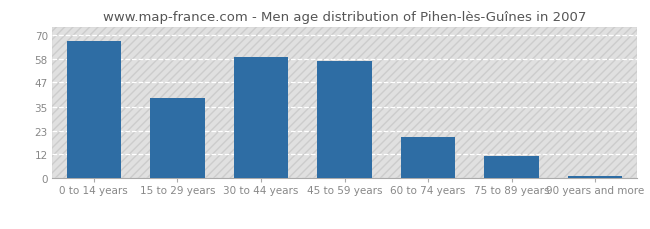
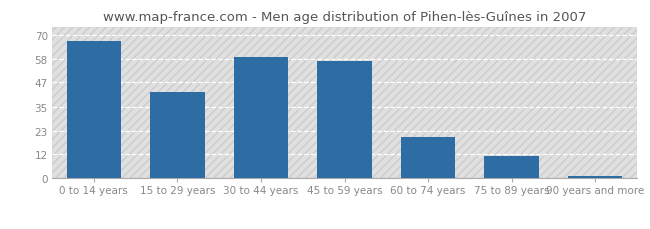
15 to 29 years: 39 -> 42
